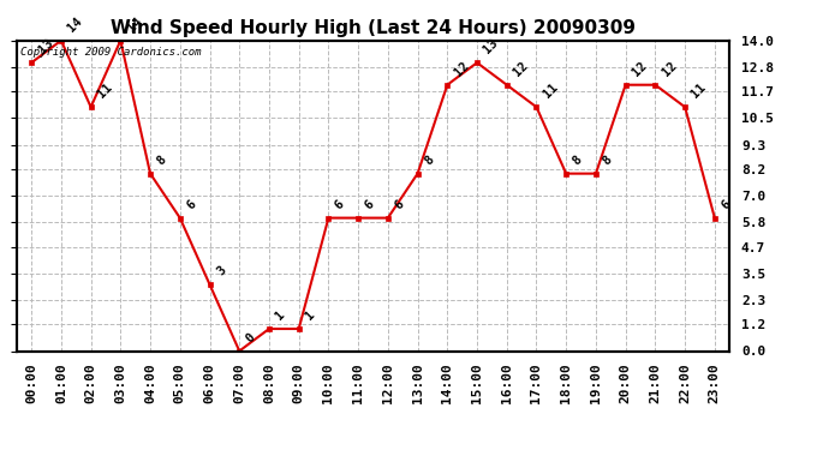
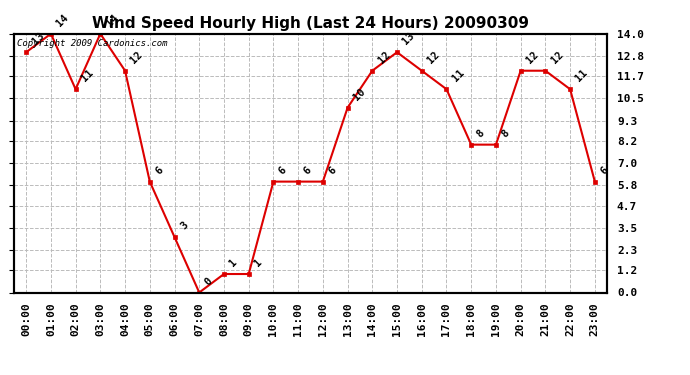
04:00: 8 -> 12
13:00: 8 -> 10
